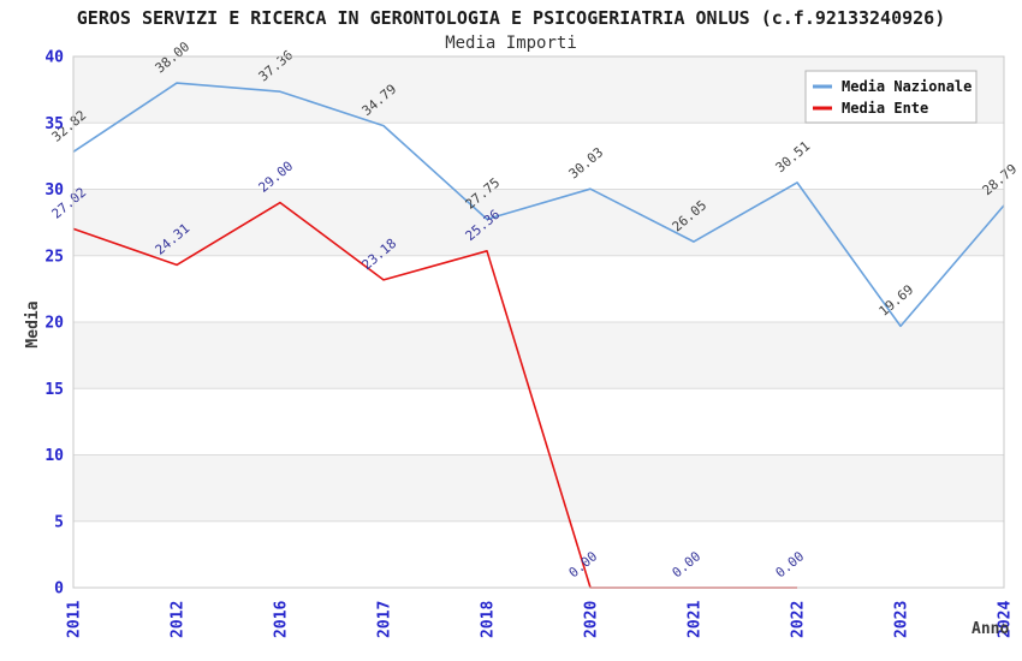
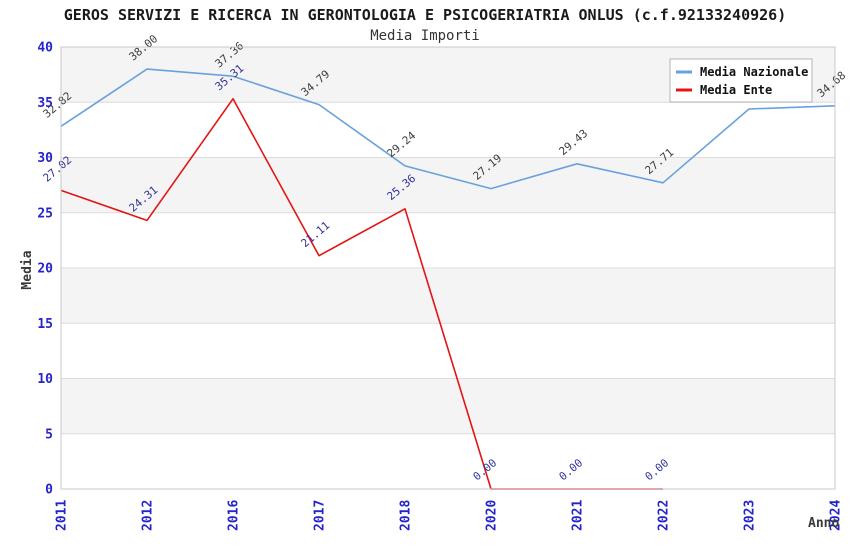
Media Ente/2016: 29.00 -> 35.31
Media Ente/2017: 23.18 -> 21.11
Media Nazionale/2018: 27.75 -> 29.24
Media Nazionale/2020: 30.03 -> 27.19
Media Nazionale/2021: 26.05 -> 29.43
Media Nazionale/2022: 30.51 -> 27.71
Media Nazionale/2023: 19.69 -> 34.39
Media Nazionale/2024: 28.79 -> 34.68
